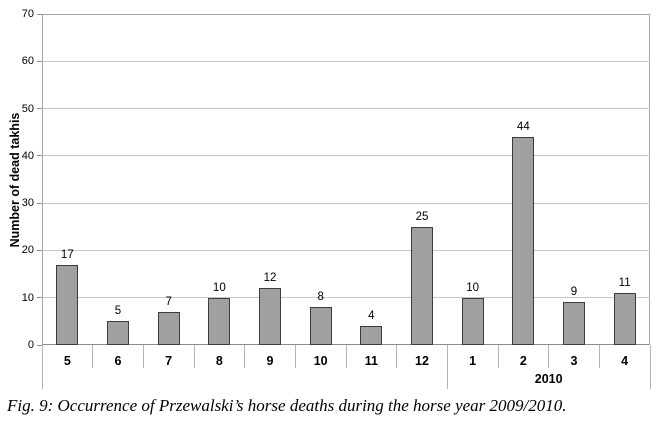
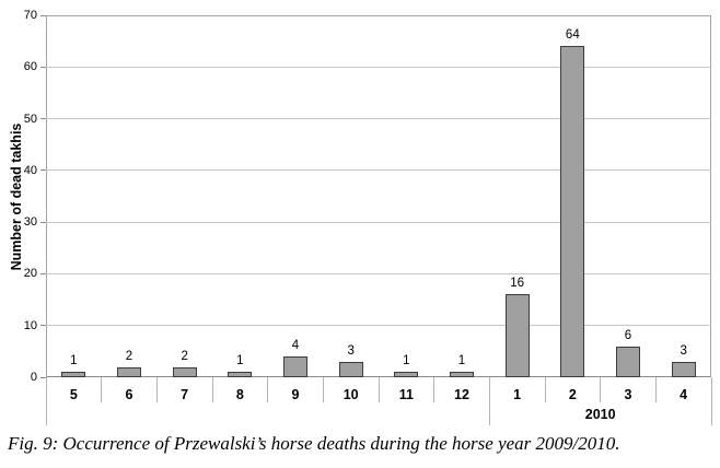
5: 17 -> 1
6: 5 -> 2
7: 7 -> 2
8: 10 -> 1
9: 12 -> 4
10: 8 -> 3
11: 4 -> 1
12: 25 -> 1
1: 10 -> 16
2: 44 -> 64
3: 9 -> 6
4: 11 -> 3
